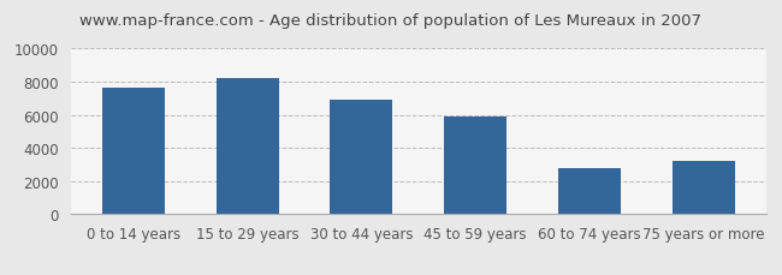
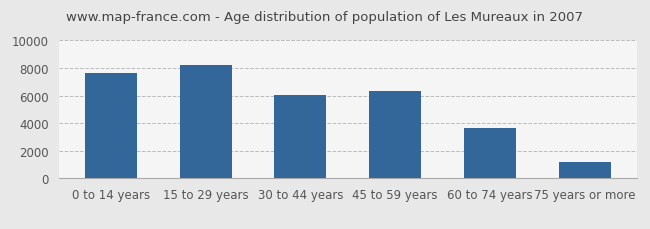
30 to 44 years: 6900 -> 6000
45 to 59 years: 5900 -> 6400
60 to 74 years: 2800 -> 3600
75 years or more: 3200 -> 1200
